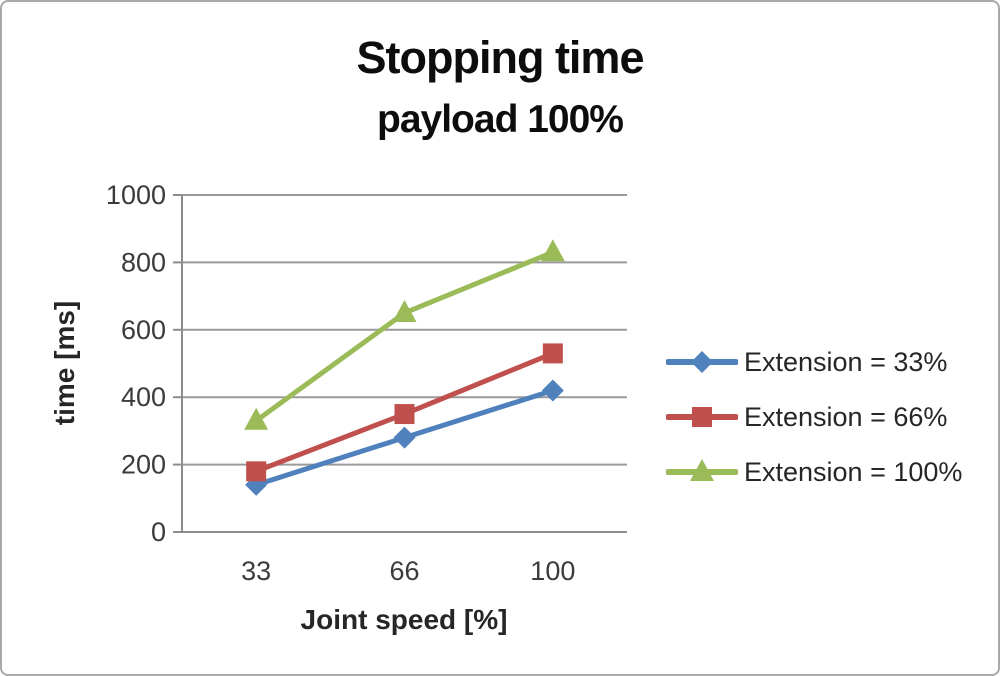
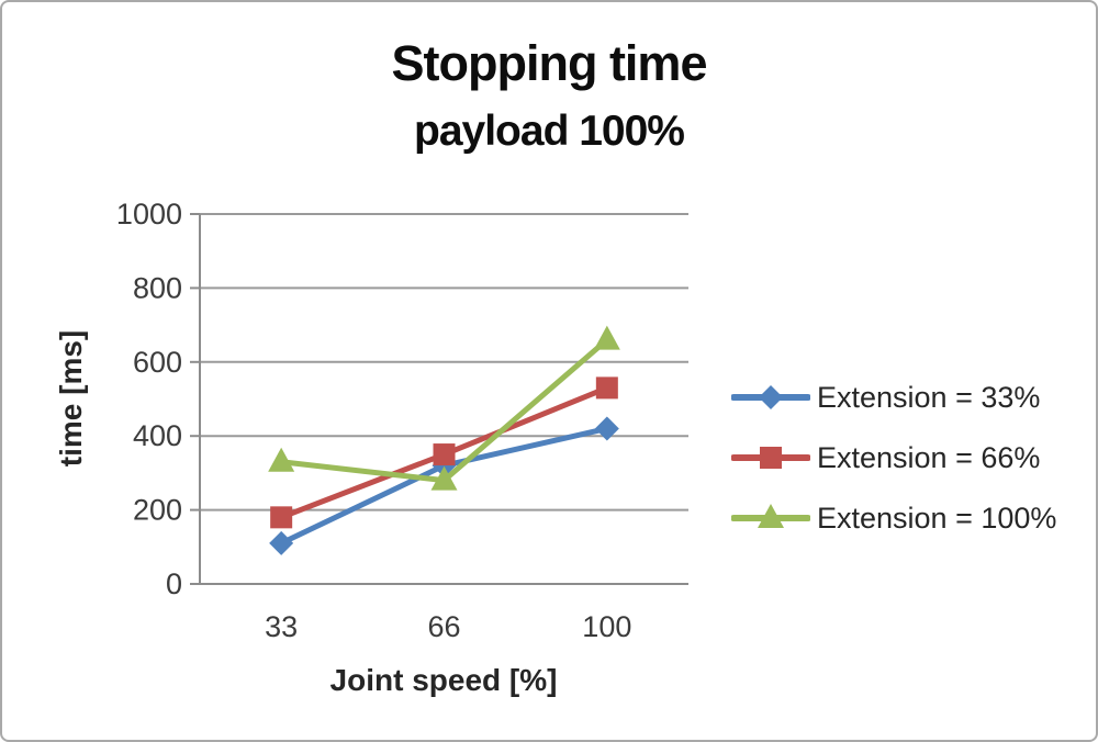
Extension = 33%/33: 140 -> 110
Extension = 33%/66: 280 -> 320
Extension = 100%/66: 650 -> 280
Extension = 100%/100: 830 -> 660
